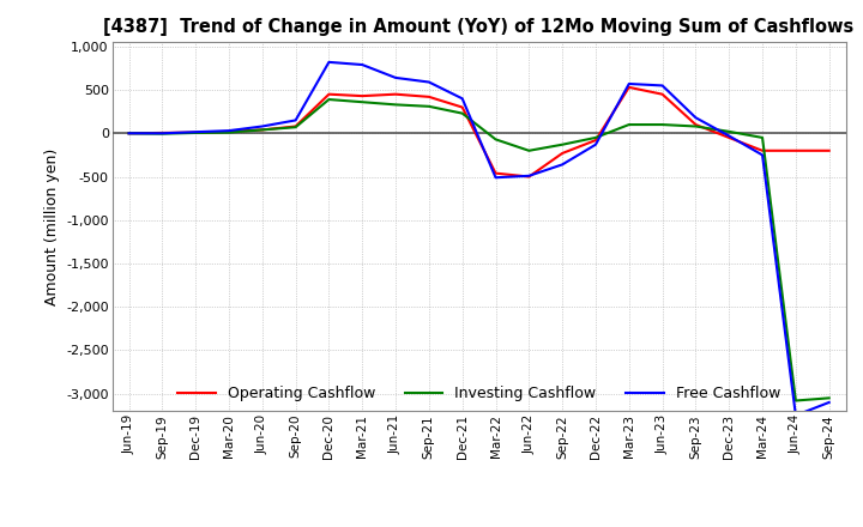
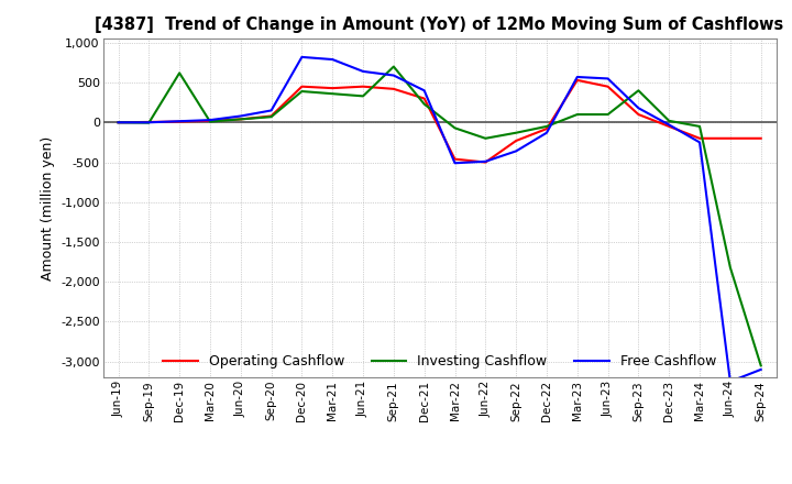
Investing Cashflow/Dec-19: 0 -> 620
Investing Cashflow/Sep-21: 310 -> 700
Investing Cashflow/Sep-23: 80 -> 400
Investing Cashflow/Jun-24: -3,080 -> -1,820
